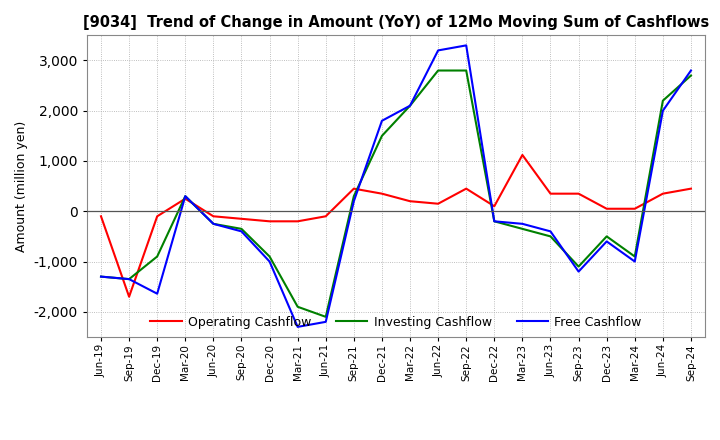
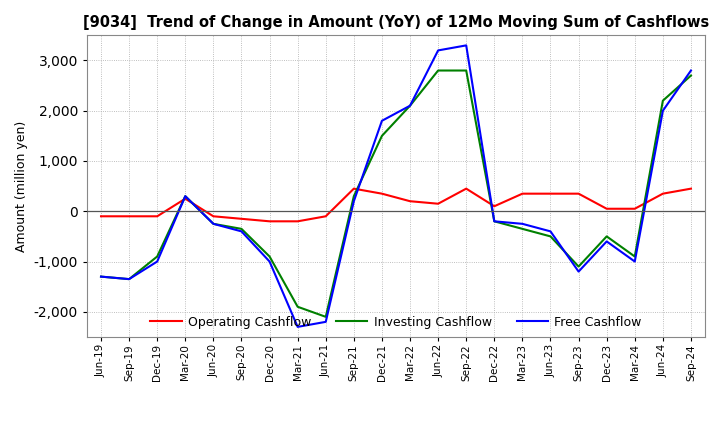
Operating Cashflow/Sep-19: -1,700 -> -100
Free Cashflow/Dec-19: -1,640 -> -1,000
Operating Cashflow/Mar-23: 1,120 -> 350
